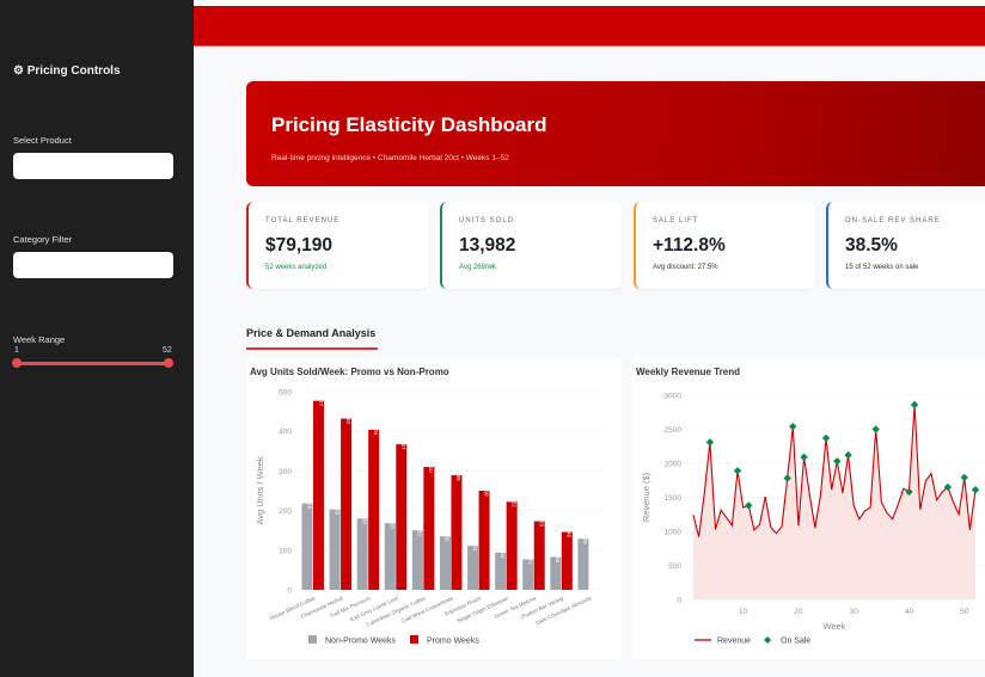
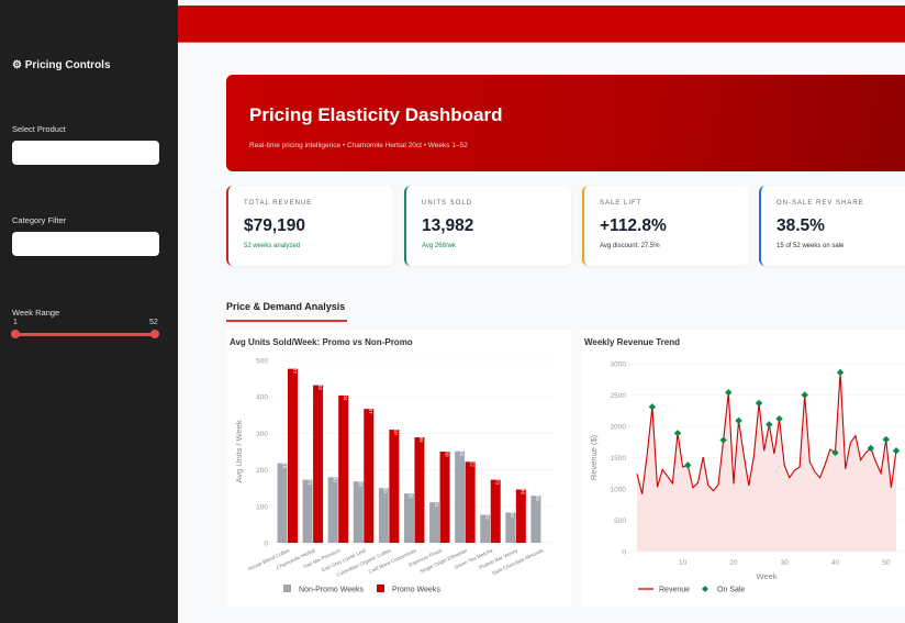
Avg Units Sold/Week: Promo vs Non-Promo/Non-Promo Weeks/Chamomile Herbal: 203 -> 173
Avg Units Sold/Week: Promo vs Non-Promo/Non-Promo Weeks/Single Origin Ethiopian: 94 -> 251
